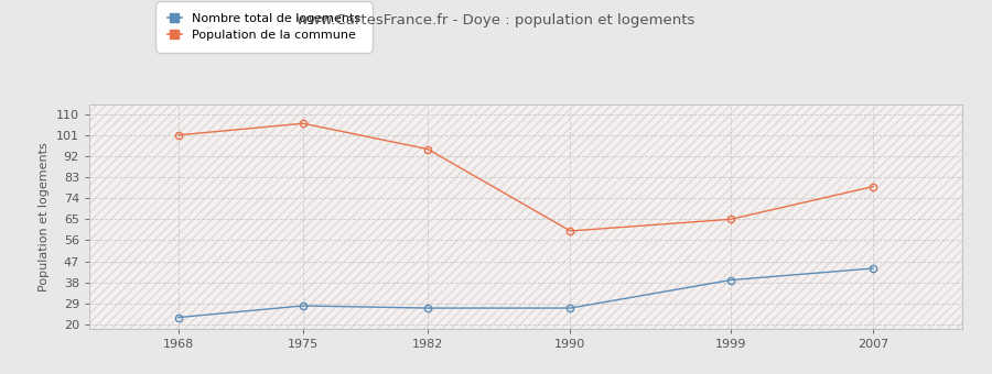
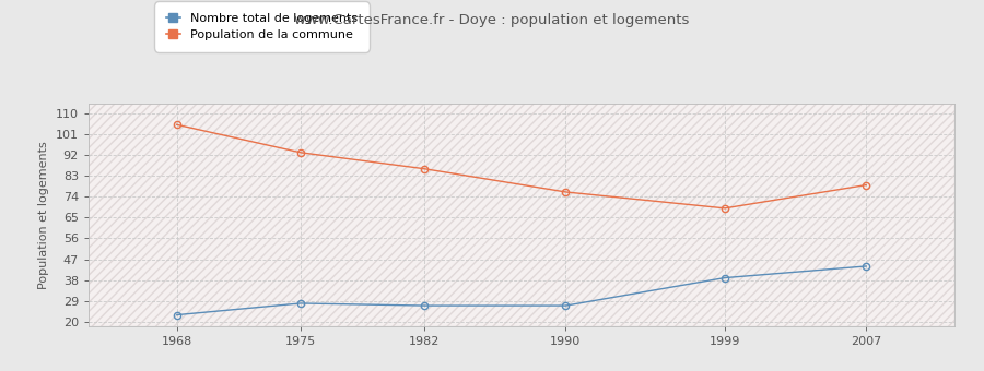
Population de la commune/1968: 101 -> 105
Population de la commune/1975: 106 -> 93
Population de la commune/1982: 95 -> 86
Population de la commune/1990: 60 -> 76
Population de la commune/1999: 65 -> 69
